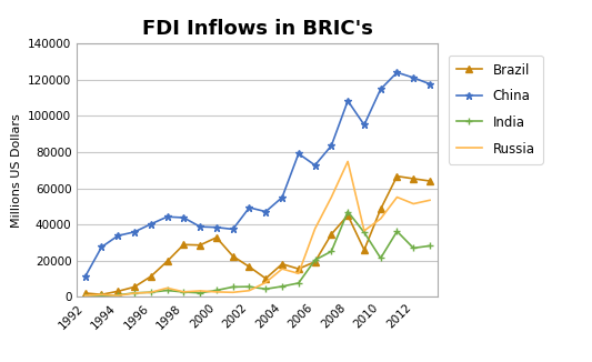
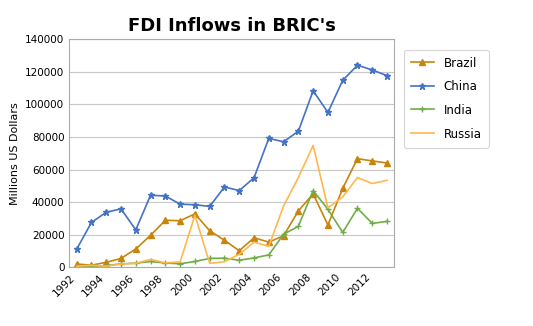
China/1996: 40000 -> 23000
Russia/2000: 3000 -> 32000
China/2006: 73000 -> 77000
